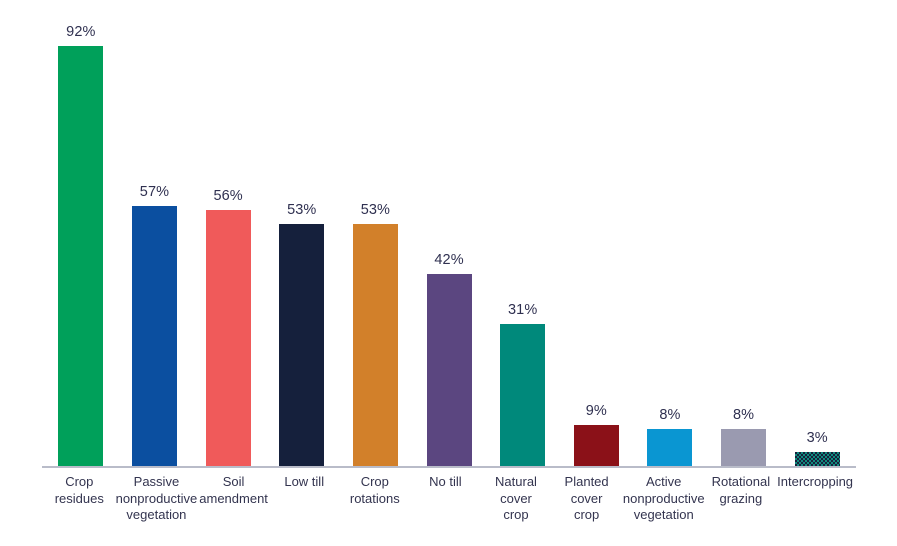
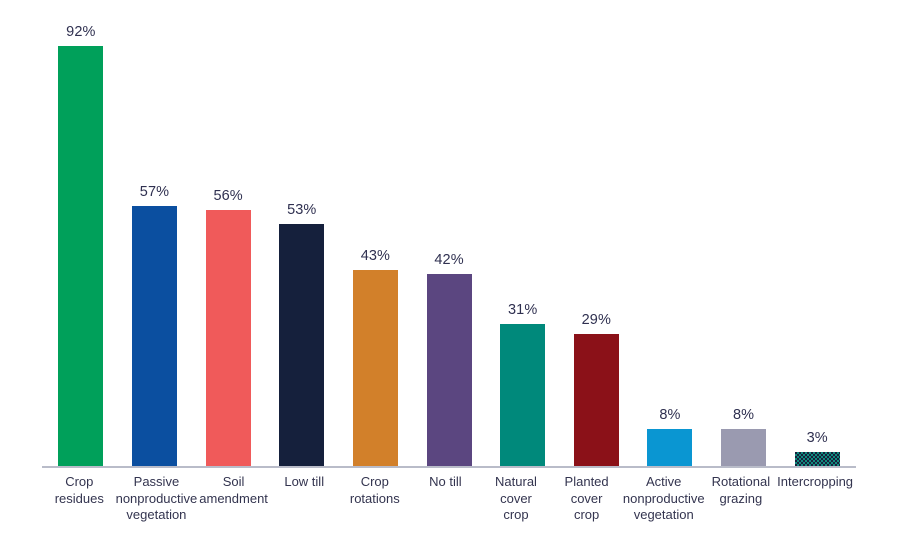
Crop rotations: 53% -> 43%
Planted cover crop: 9% -> 29%
